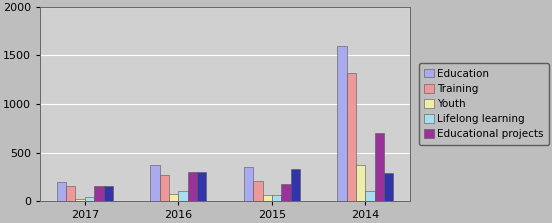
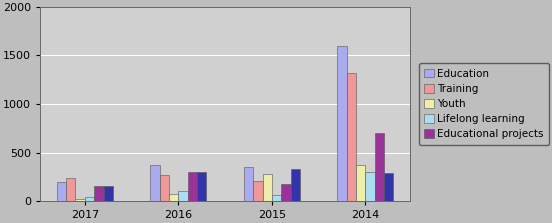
Training/2017: 160 -> 240
Youth/2015: 60 -> 280
Lifelong learning/2014: 100 -> 300
